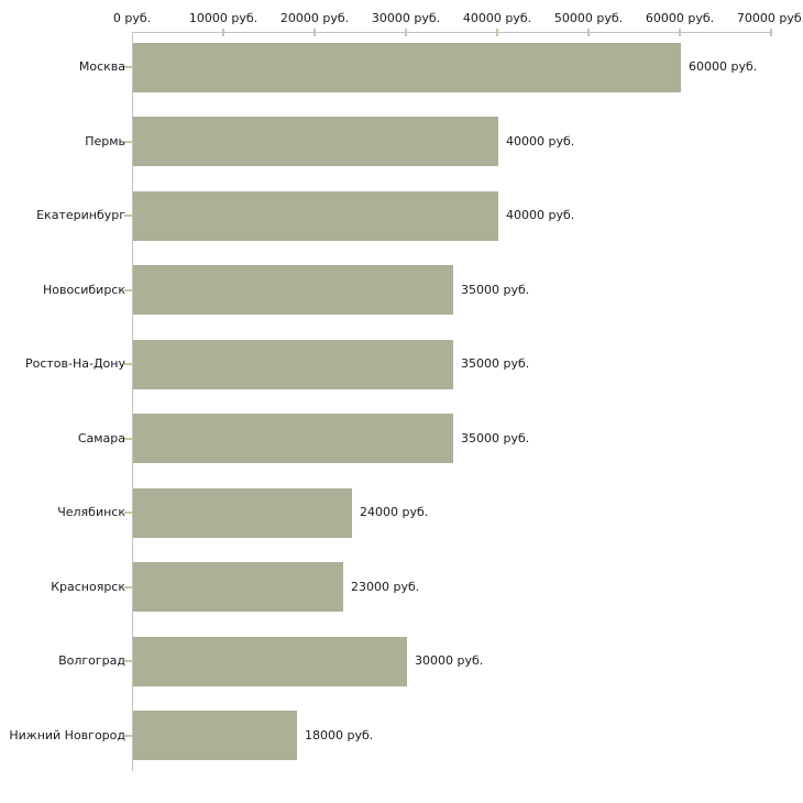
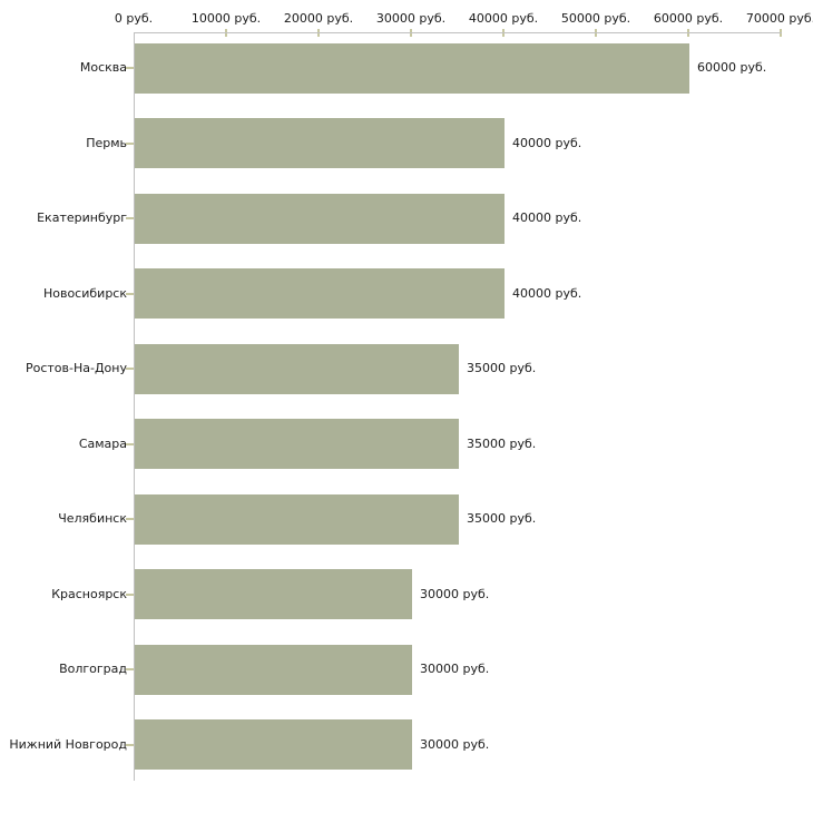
Новосибирск: 35000 -> 40000
Челябинск: 24000 -> 35000
Красноярск: 23000 -> 30000
Нижний Новгород: 18000 -> 30000
